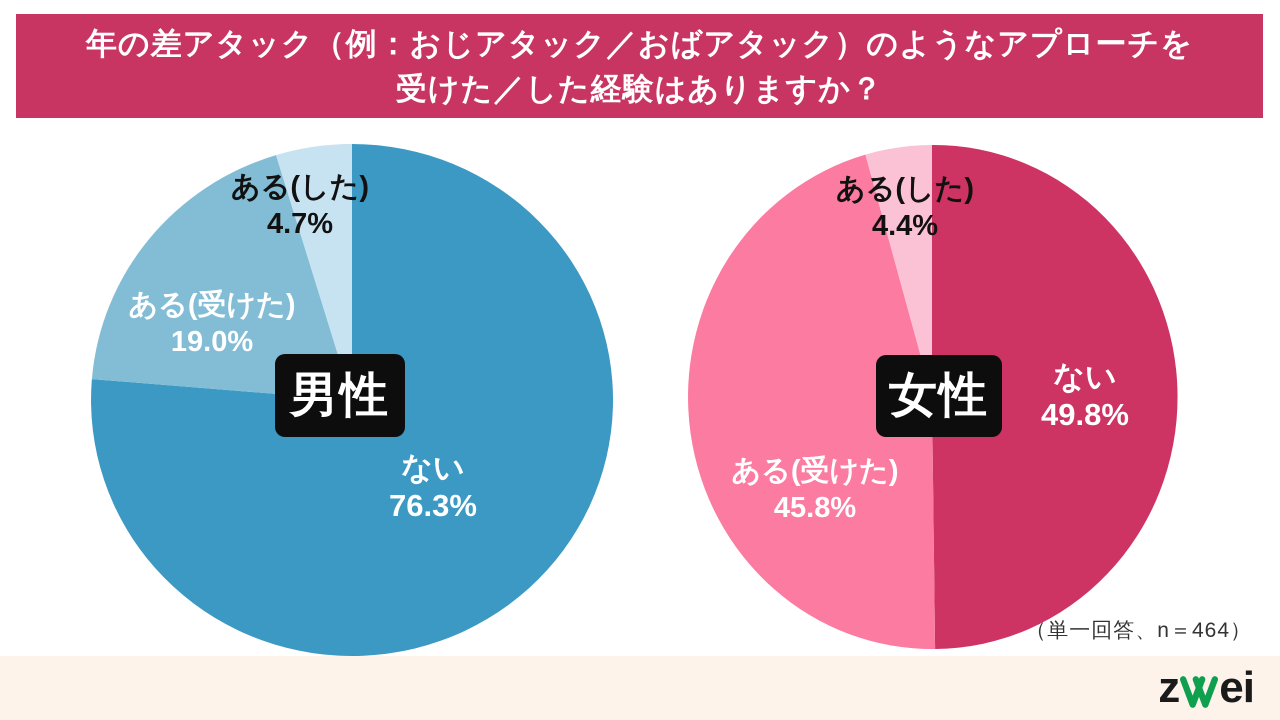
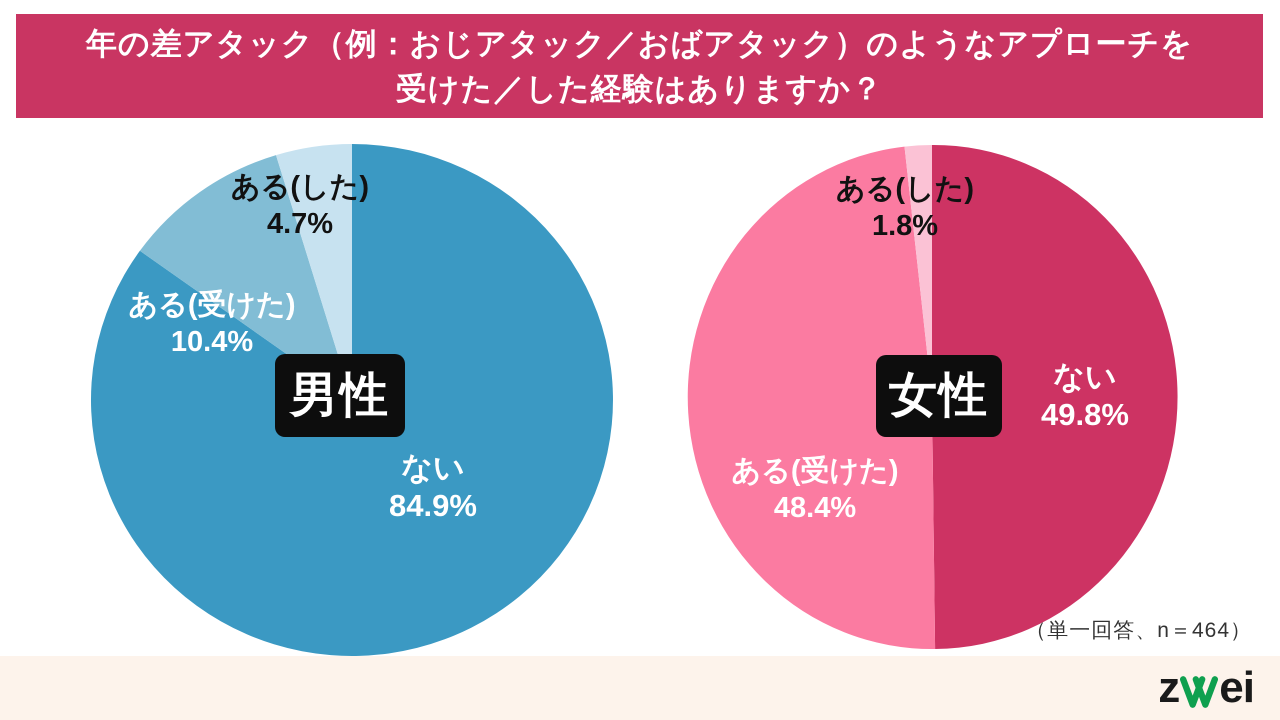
男性/ない: 76.3% -> 84.9%
男性/ある(受けた): 19.0% -> 10.4%
女性/ある(受けた): 45.8% -> 48.4%
女性/ある(した): 4.4% -> 1.8%
